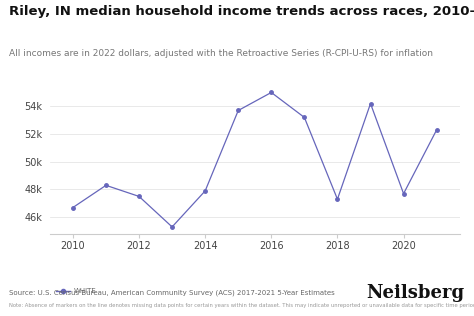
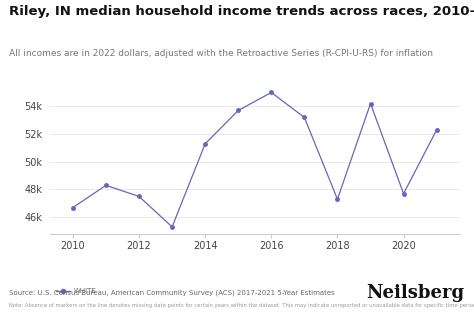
2014: 47.9k -> 51.3k
